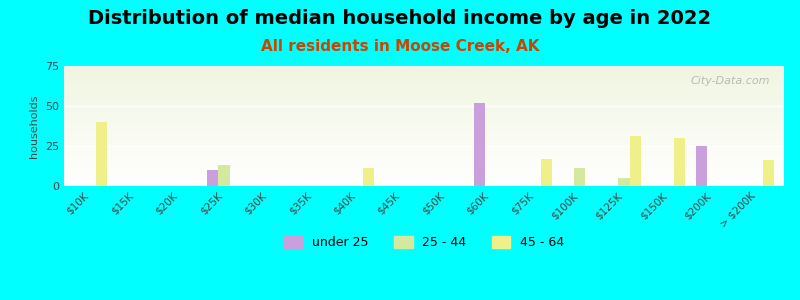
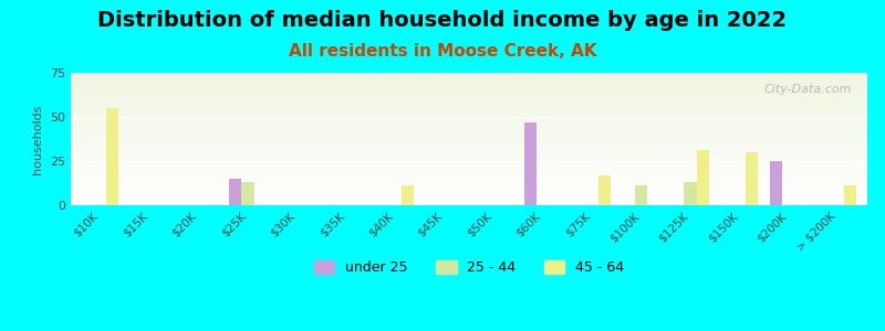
45 - 64/$10K: 40 -> 55
under 25/$25K: 10 -> 15
under 25/$60K: 52 -> 47
25 - 44/$125K: 5 -> 13
45 - 64/> $200K: 16 -> 11
